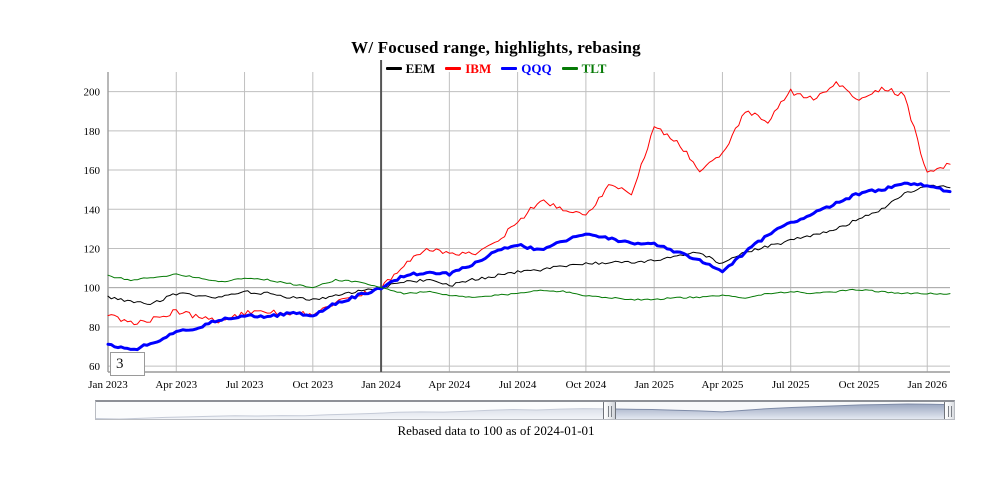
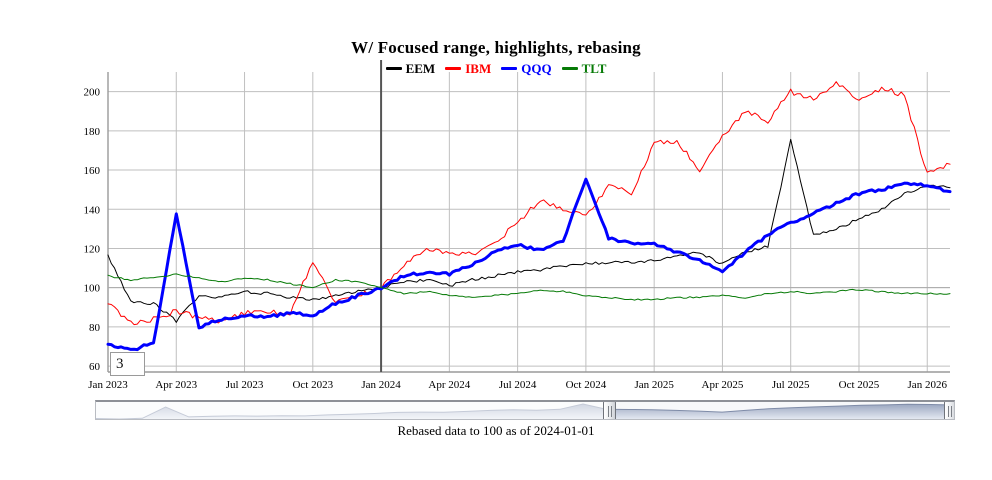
EEM/Jan 2023: 95 -> 116
IBM/Jan 2023: 86 -> 92
EEM/Apr 2023: 97 -> 83
QQQ/Apr 2023: 77 -> 137
IBM/Oct 2023: 87 -> 114
QQQ/Oct 2024: 127 -> 155
IBM/Jan 2025: 182 -> 174
IBM/Apr 2025: 168 -> 177
EEM/Jul 2025: 124 -> 175
